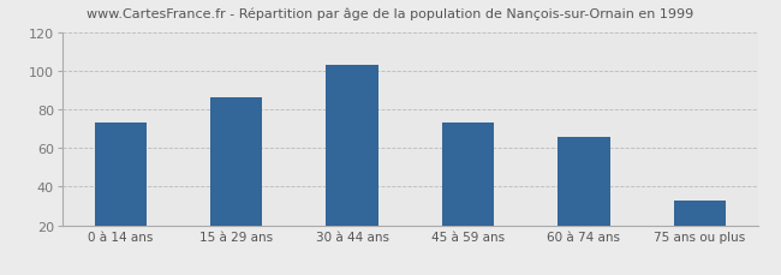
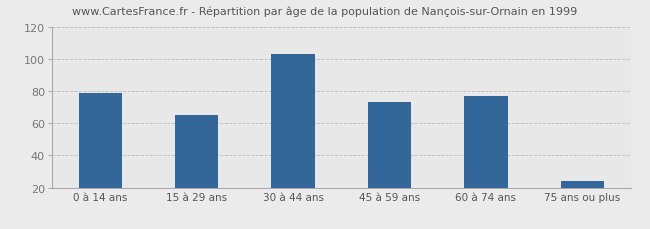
0 à 14 ans: 73 -> 79
15 à 29 ans: 86 -> 65
60 à 74 ans: 66 -> 77
75 ans ou plus: 33 -> 24
